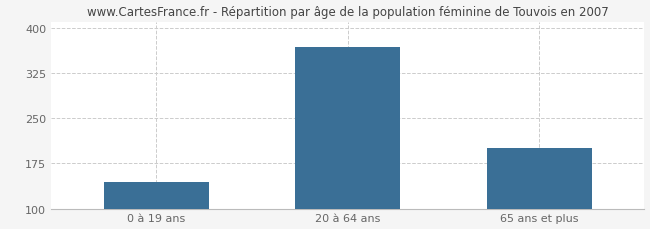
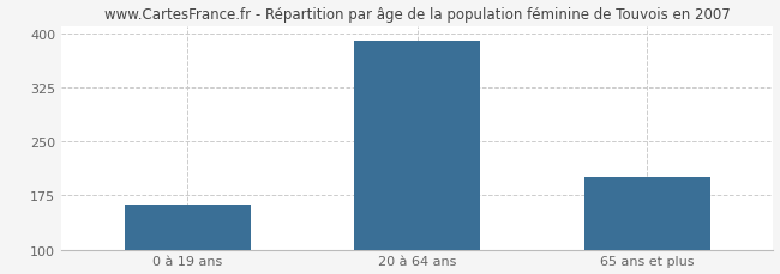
0 à 19 ans: 144 -> 163
20 à 64 ans: 368 -> 390
